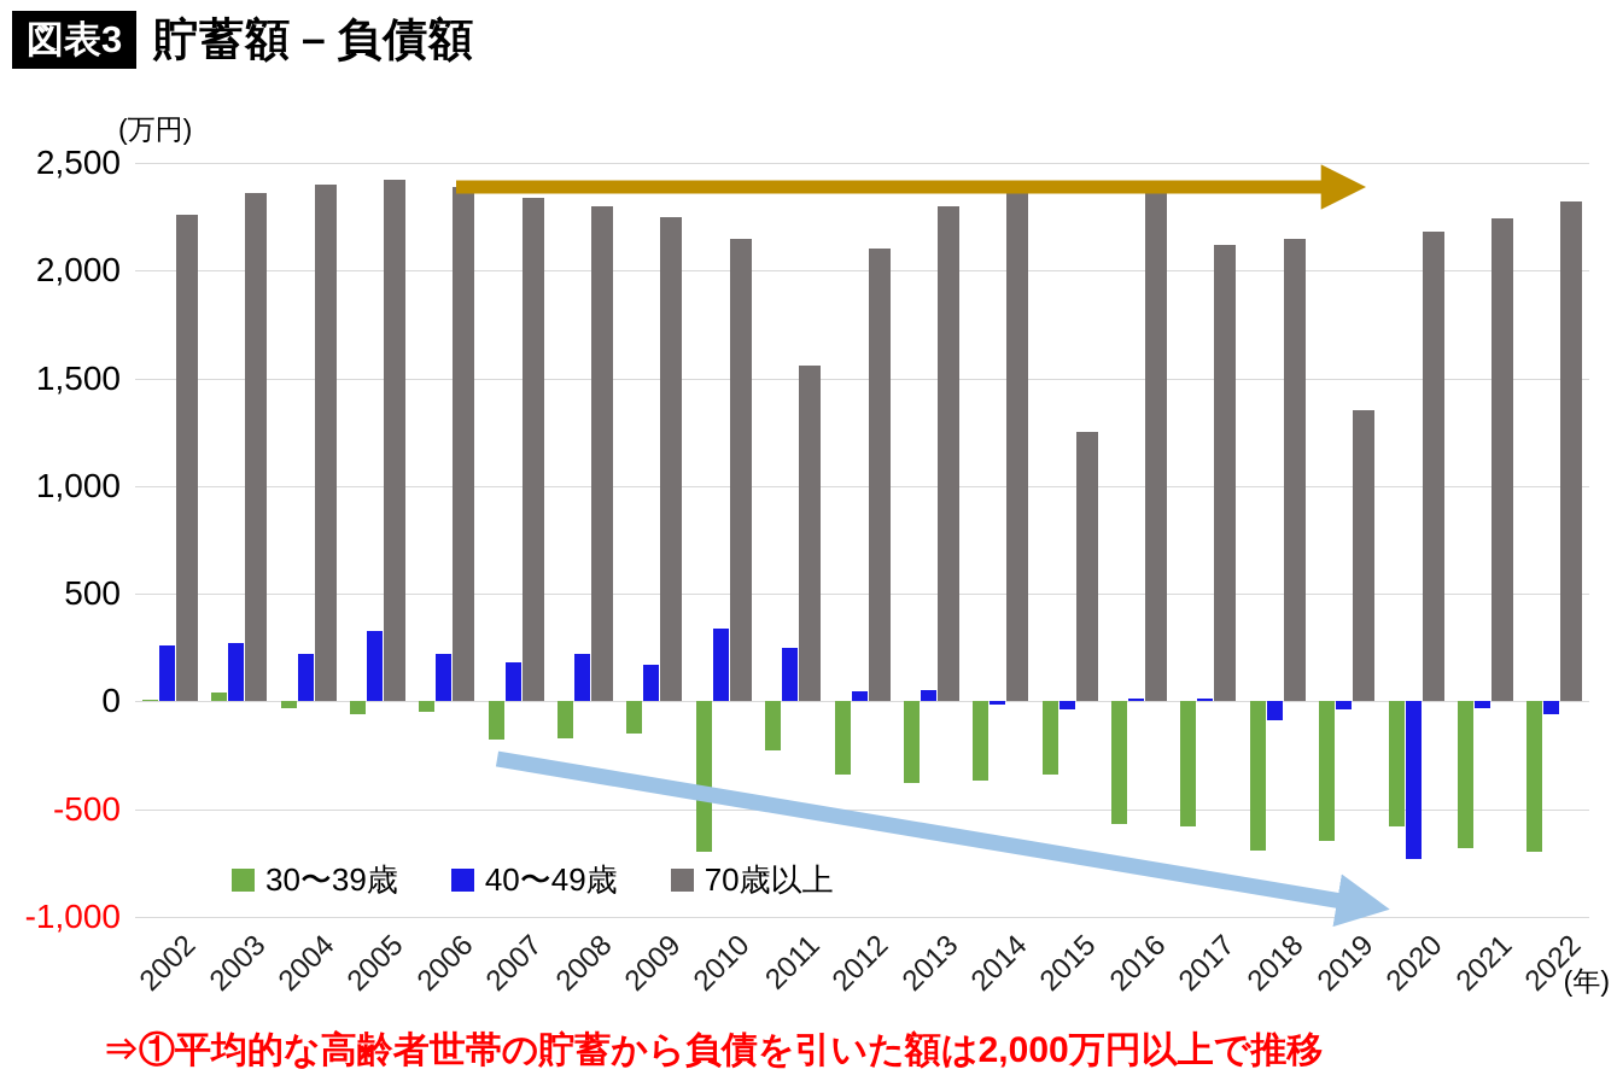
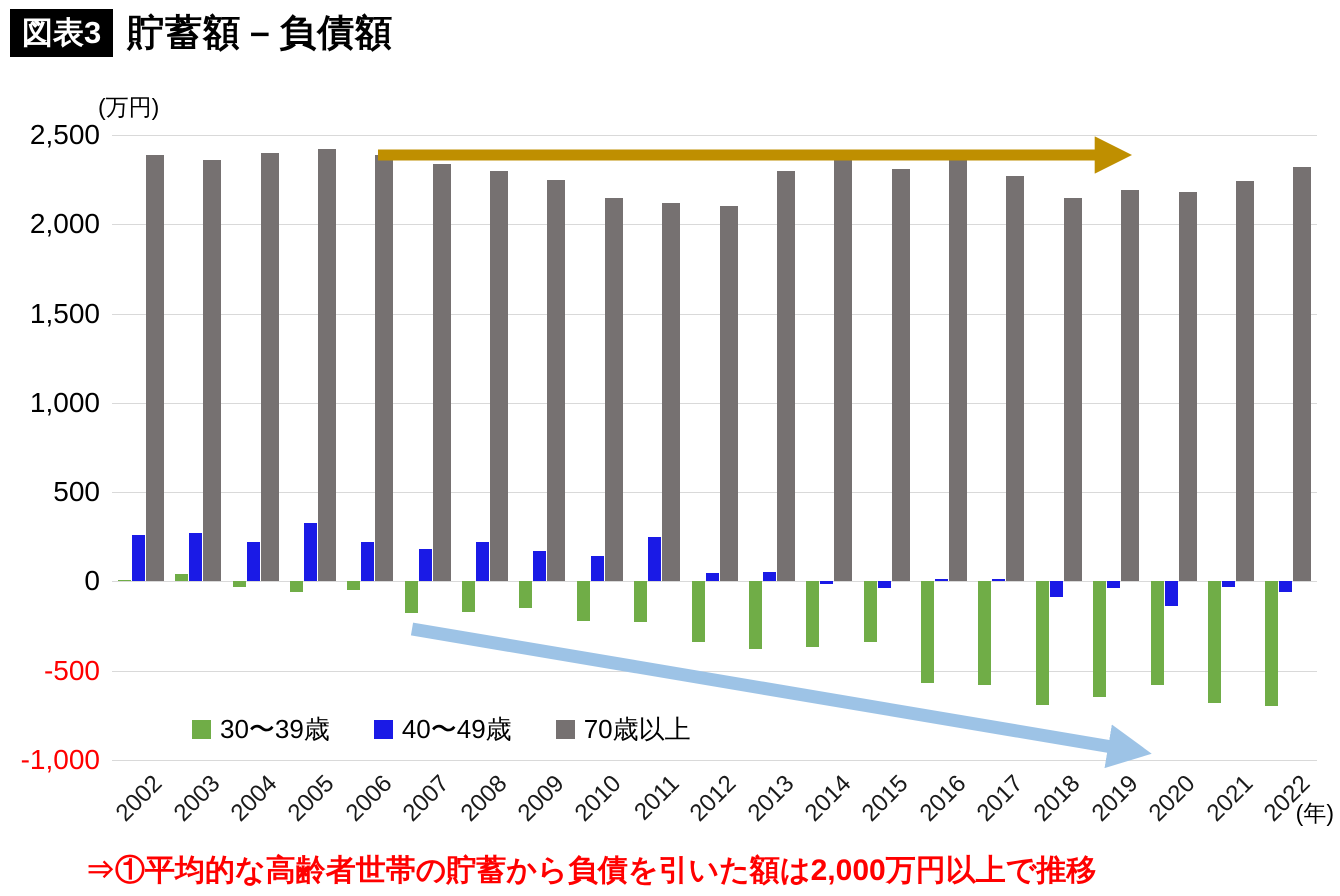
70歳以上/2002: 2260 -> 2390
30〜39歳/2010: -700 -> -220
40〜49歳/2010: 340 -> 140
70歳以上/2011: 1560 -> 2120
70歳以上/2015: 1250 -> 2310
70歳以上/2017: 2120 -> 2270
70歳以上/2019: 1350 -> 2190
40〜49歳/2020: -730 -> -140
